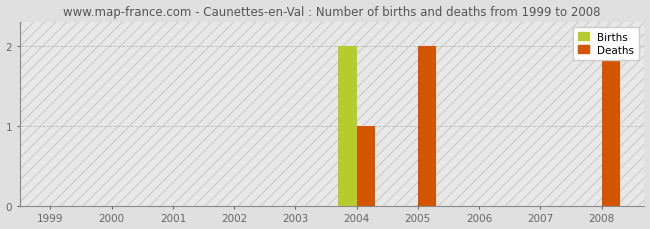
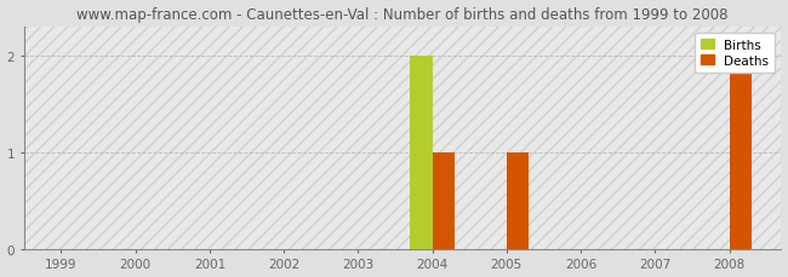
Deaths/2005: 2 -> 1
